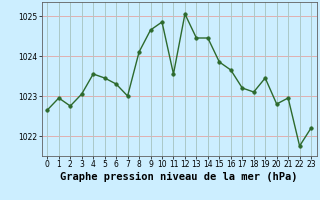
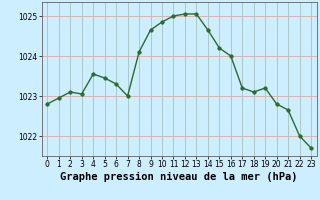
0: 1022.65 -> 1022.80
2: 1022.75 -> 1023.10
11: 1023.55 -> 1025.00
13: 1024.45 -> 1025.05
14: 1024.45 -> 1024.65
15: 1023.85 -> 1024.20
16: 1023.65 -> 1024.00
19: 1023.45 -> 1023.20
21: 1022.95 -> 1022.65
22: 1021.75 -> 1022.00
23: 1022.20 -> 1021.70
